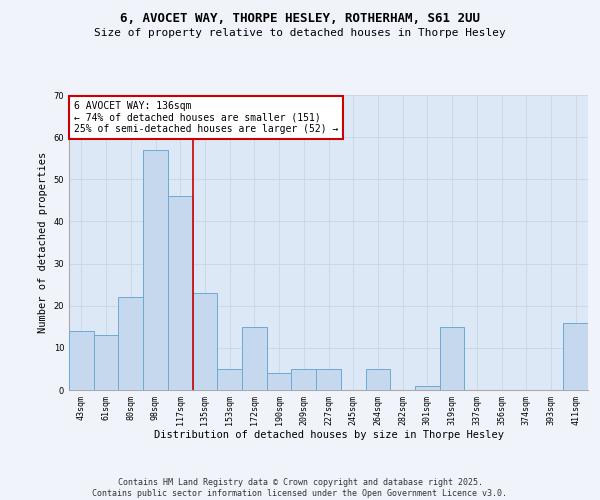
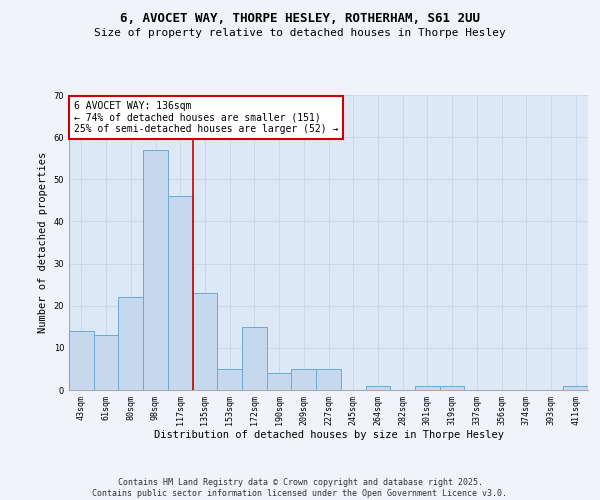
264sqm: 5 -> 1
319sqm: 15 -> 1
411sqm: 16 -> 1
